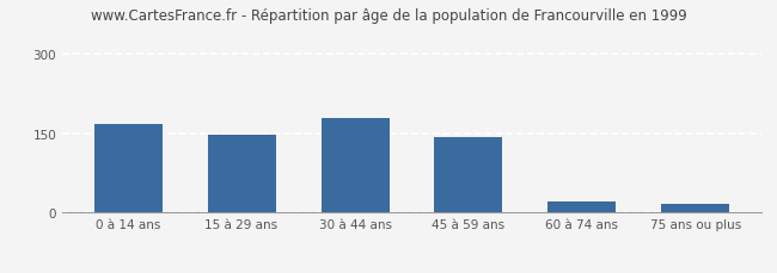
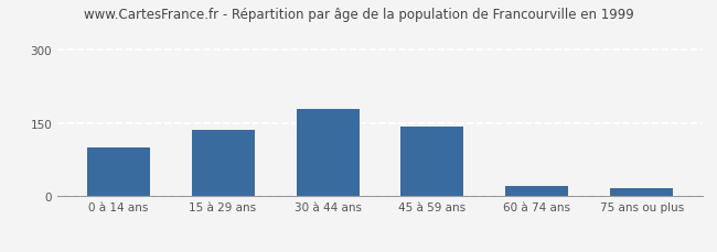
0 à 14 ans: 168 -> 100
15 à 29 ans: 148 -> 135
